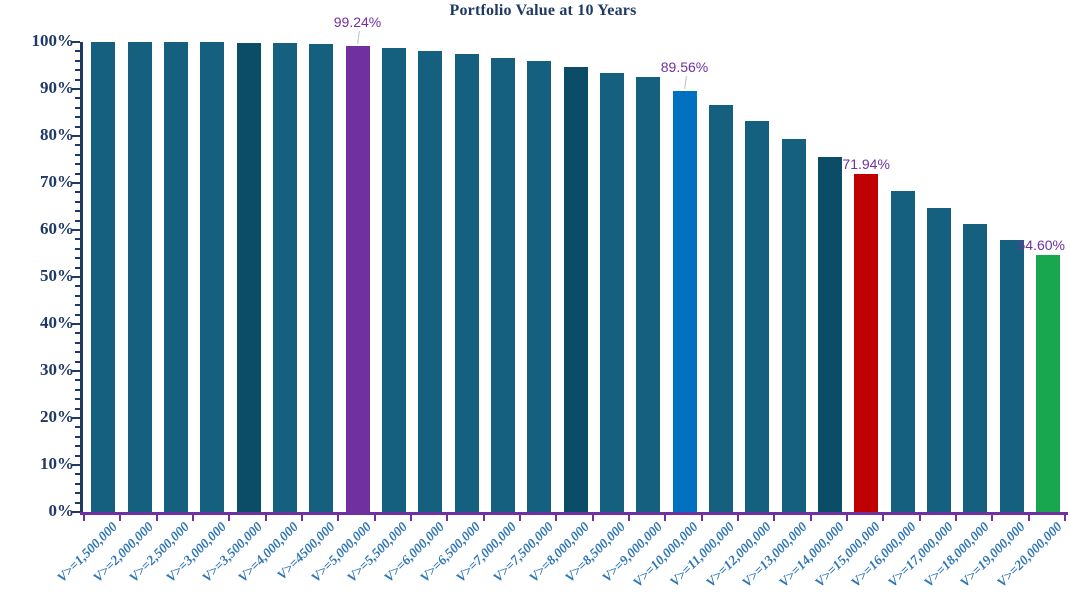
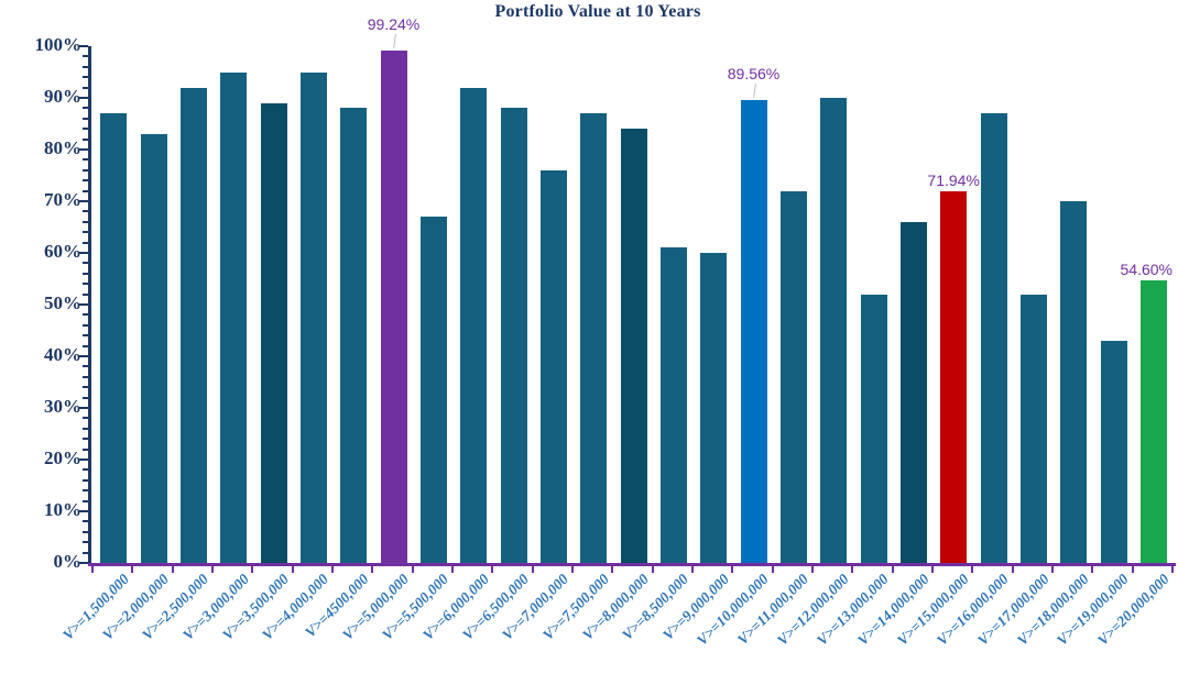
V>=1,500,000: 100% -> 87%
V>=2,000,000: 100% -> 83%
V>=2,500,000: 100% -> 92%
V>=3,000,000: 100% -> 95%
V>=3,500,000: 100% -> 89%
V>=4,000,000: 100% -> 95%
V>=4500,000: 100% -> 88%
V>=5,500,000: 99% -> 67%
V>=6,000,000: 98% -> 92%
V>=6,500,000: 98% -> 88%
V>=7,000,000: 97% -> 76%
V>=7,500,000: 96% -> 87%
V>=8,000,000: 95% -> 84%
V>=8,500,000: 93% -> 61%
V>=9,000,000: 92% -> 60%
V>=11,000,000: 87% -> 72%
V>=12,000,000: 83% -> 90%
V>=13,000,000: 79% -> 52%
V>=14,000,000: 76% -> 66%
V>=16,000,000: 68% -> 87%
V>=17,000,000: 65% -> 52%
V>=18,000,000: 61% -> 70%
V>=19,000,000: 58% -> 43%
